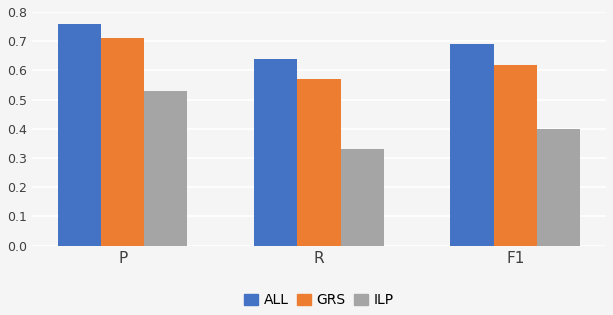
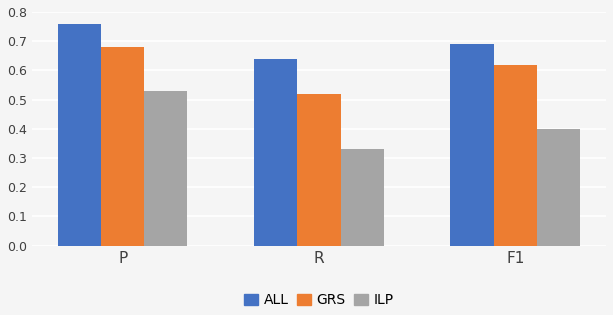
GRS/P: 0.71 -> 0.68
GRS/R: 0.57 -> 0.52
